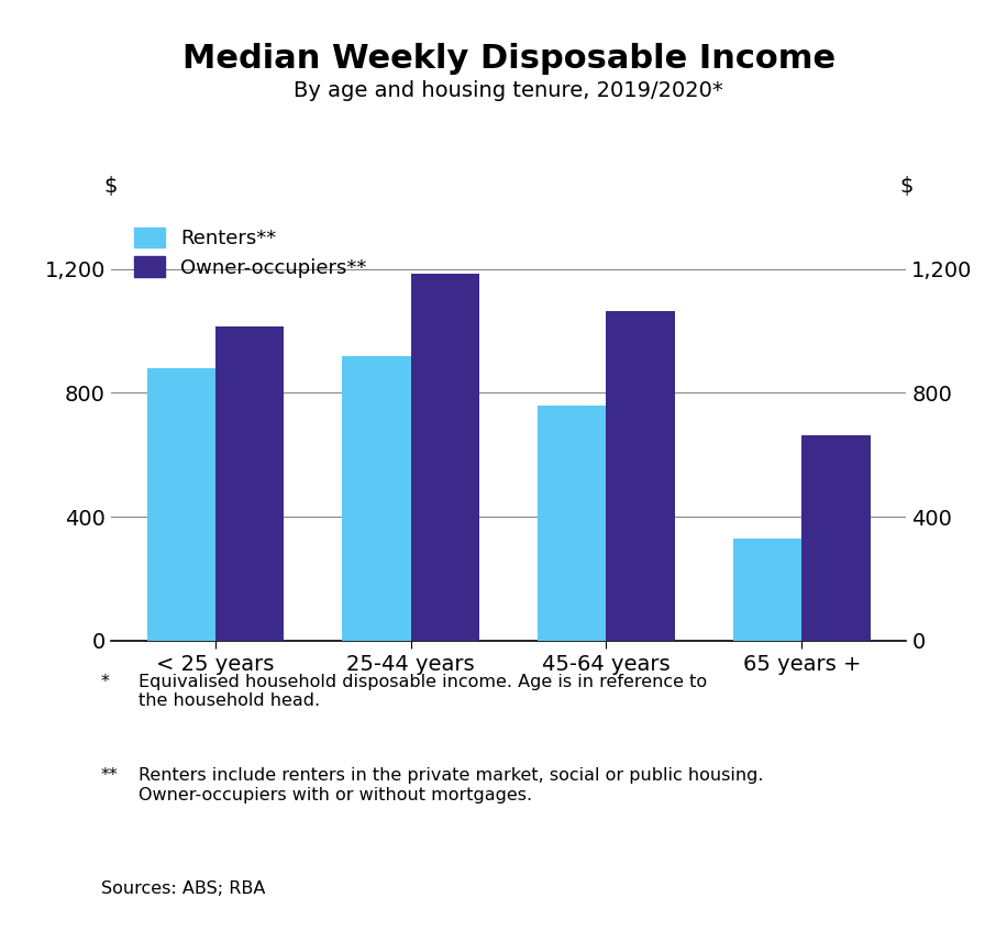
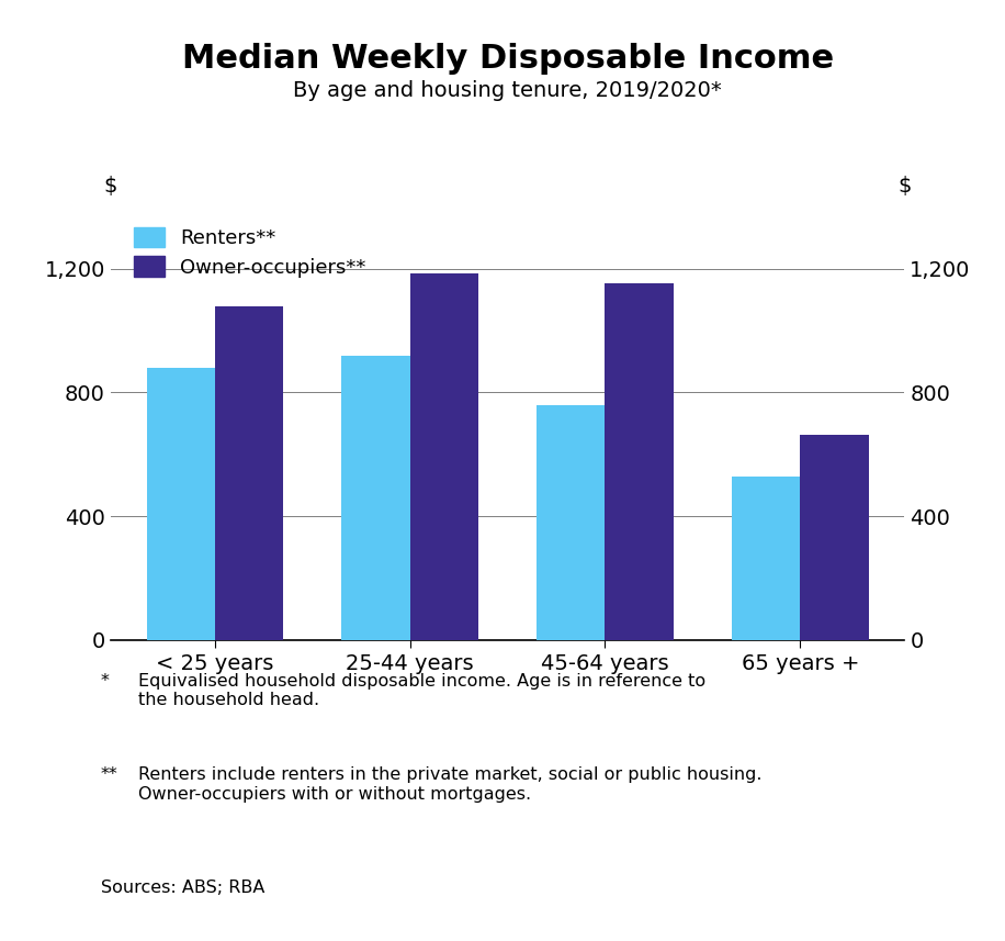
Owner-occupiers**/< 25 years: 1,015 -> 1,080
Owner-occupiers**/45-64 years: 1,065 -> 1,155
Renters**/65 years +: 330 -> 530
